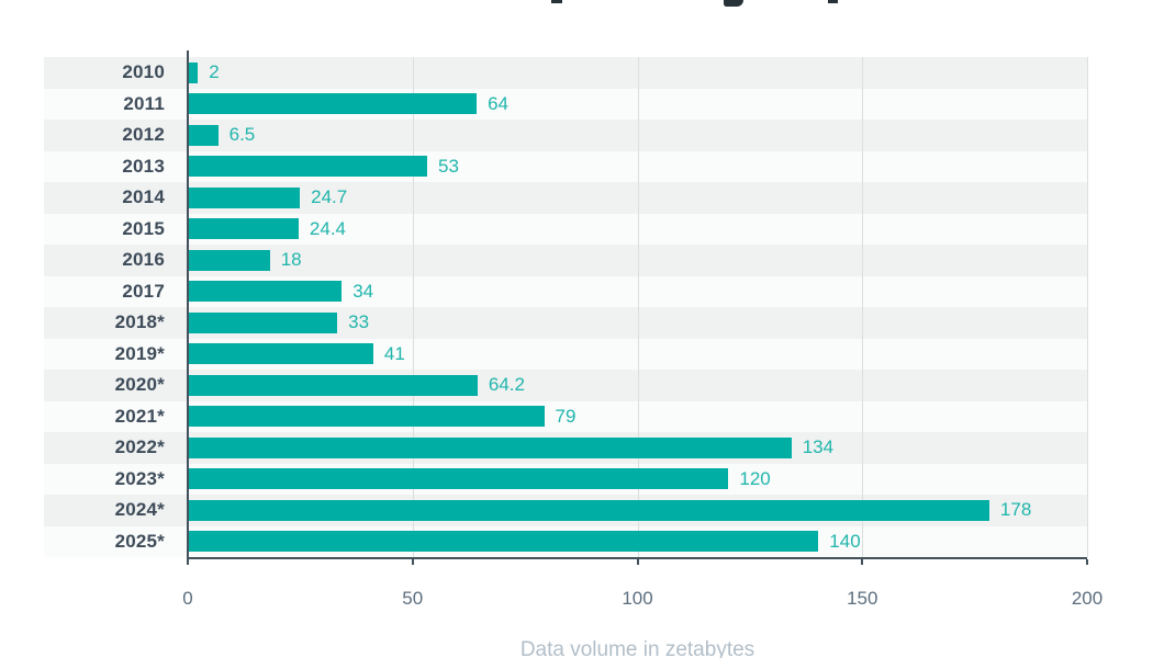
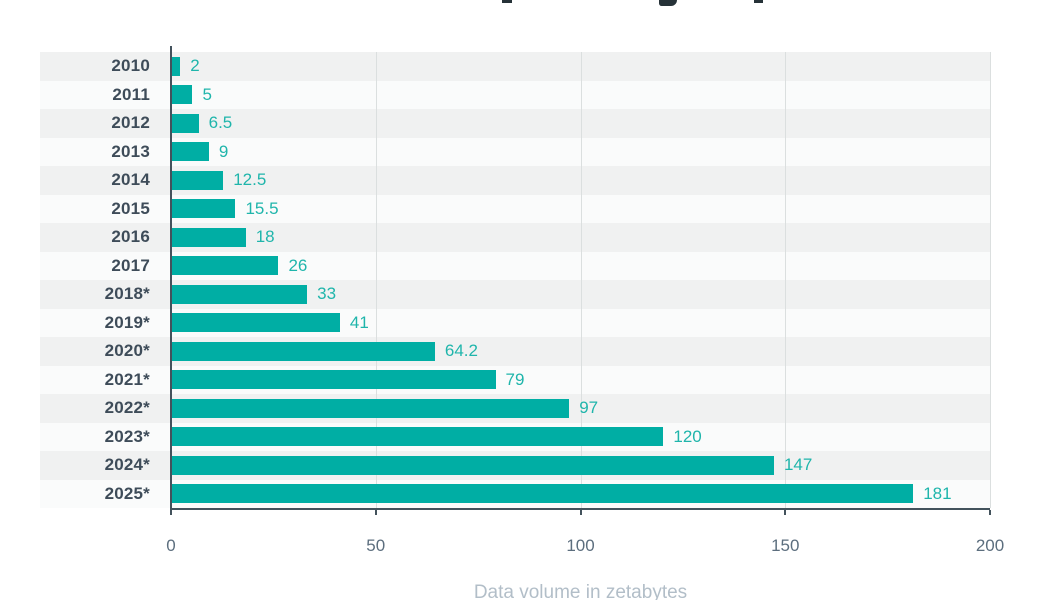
2011: 64 -> 5
2013: 53 -> 9
2014: 24.7 -> 12.5
2015: 24.4 -> 15.5
2017: 34 -> 26
2022*: 134 -> 97
2024*: 178 -> 147
2025*: 140 -> 181
